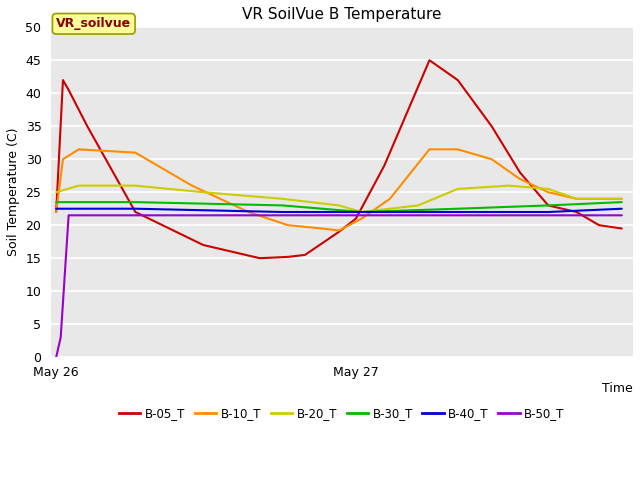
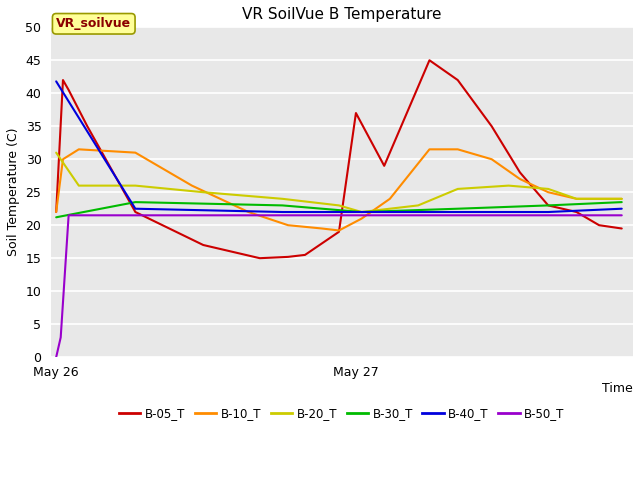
B-20_T/May 26: 25.0 -> 31.0
B-30_T/May 26: 23.5 -> 21.2
B-40_T/May 26: 22.5 -> 41.8
B-05_T/May 27: 21.0 -> 37.0
